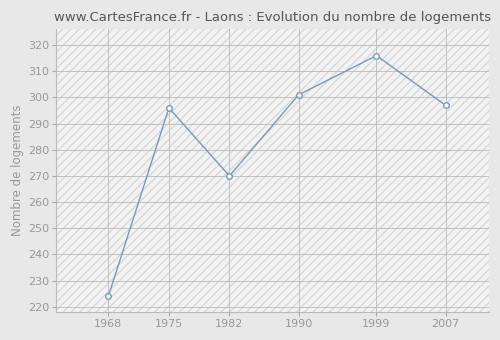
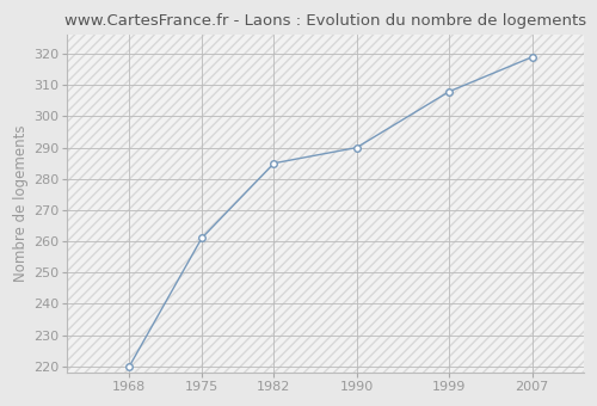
1968: 224 -> 220
1975: 296 -> 261
1982: 270 -> 285
1990: 301 -> 290
1999: 316 -> 308
2007: 297 -> 319
